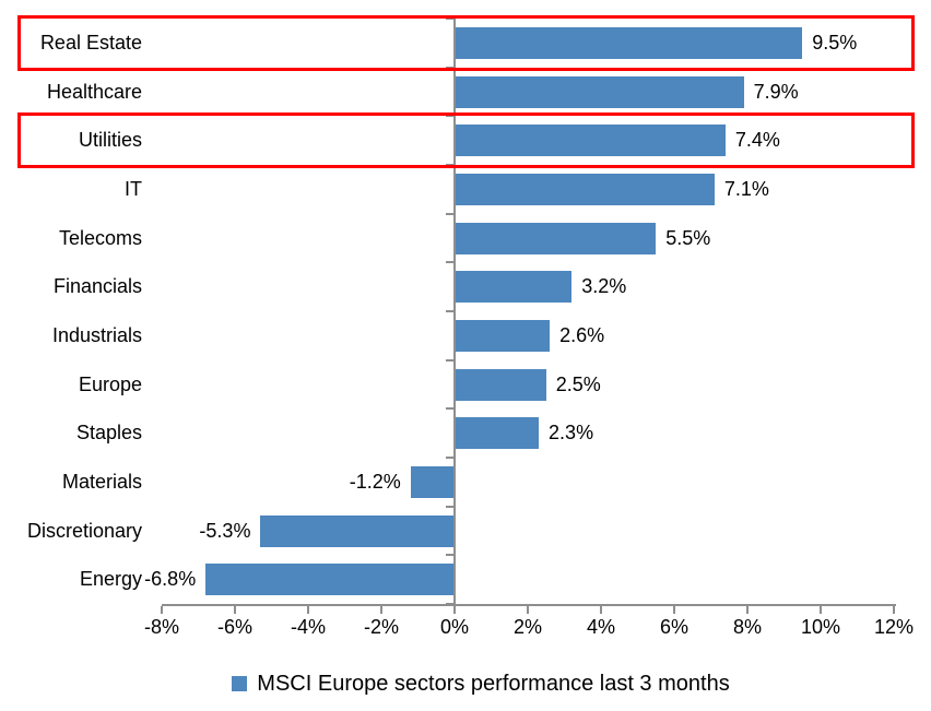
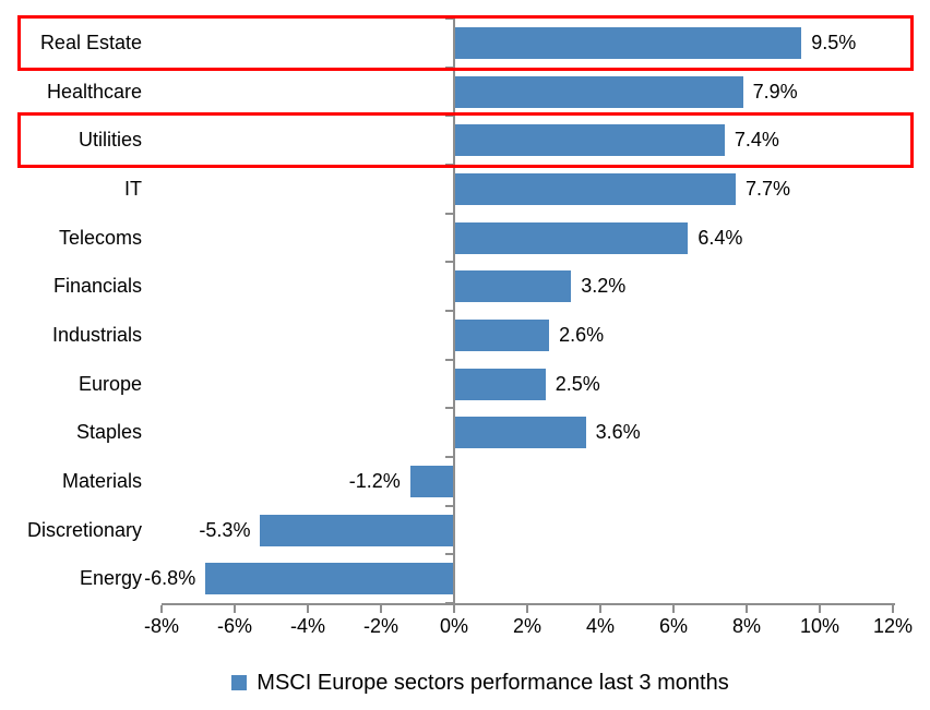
IT: 7.1% -> 7.7%
Telecoms: 5.5% -> 6.4%
Staples: 2.3% -> 3.6%
